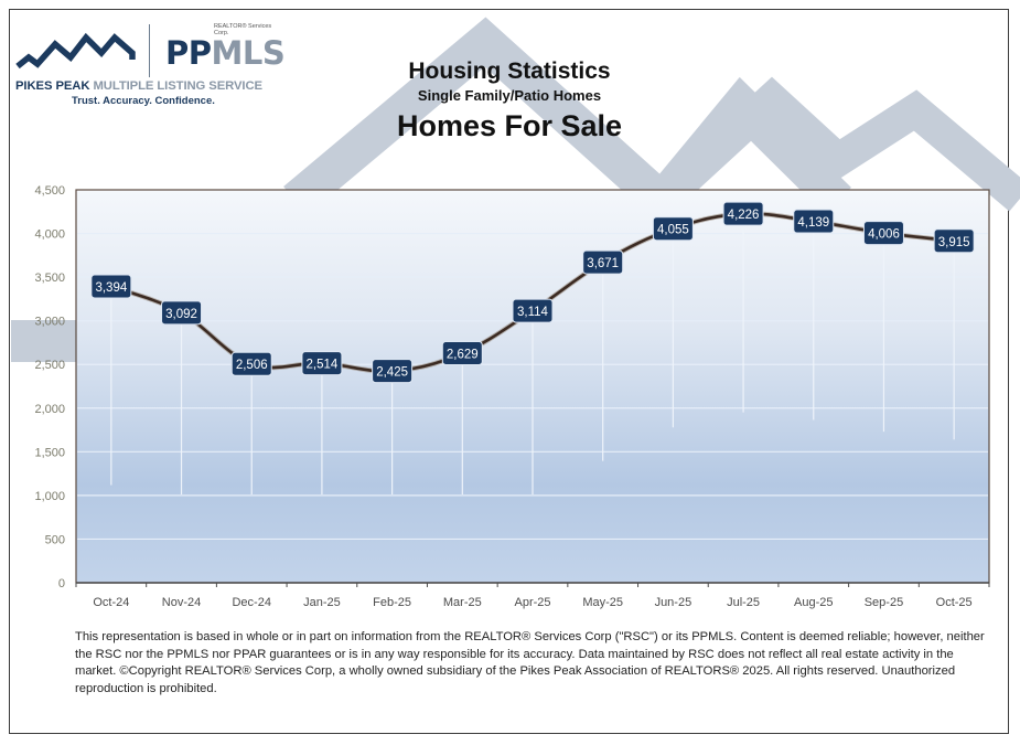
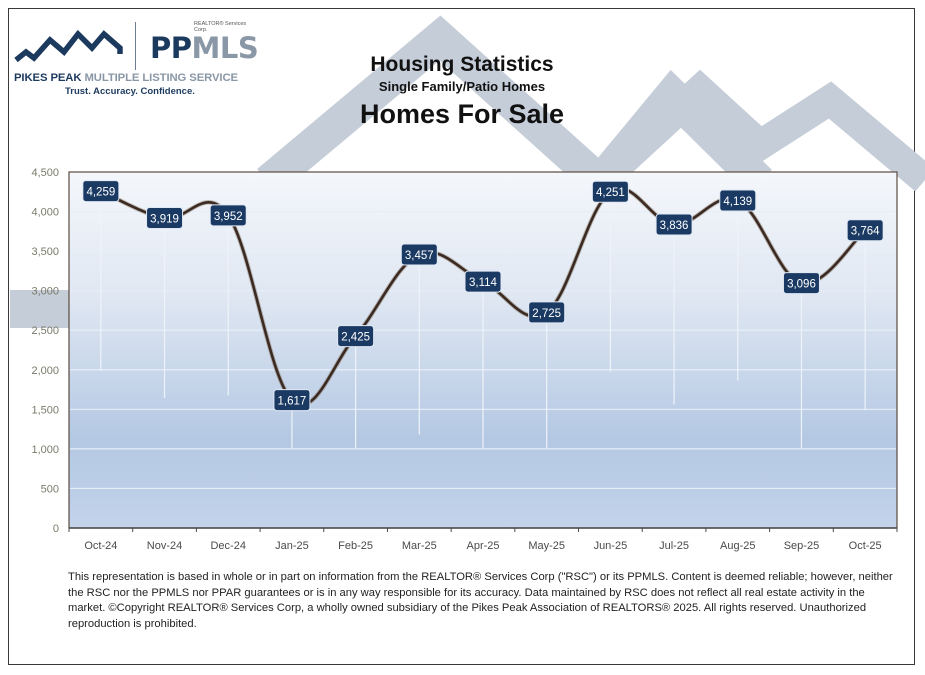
Oct-24: 3,394 -> 4,259
Nov-24: 3,092 -> 3,919
Dec-24: 2,506 -> 3,952
Jan-25: 2,514 -> 1,617
Mar-25: 2,629 -> 3,457
May-25: 3,671 -> 2,725
Jun-25: 4,055 -> 4,251
Jul-25: 4,226 -> 3,836
Sep-25: 4,006 -> 3,096
Oct-25: 3,915 -> 3,764
